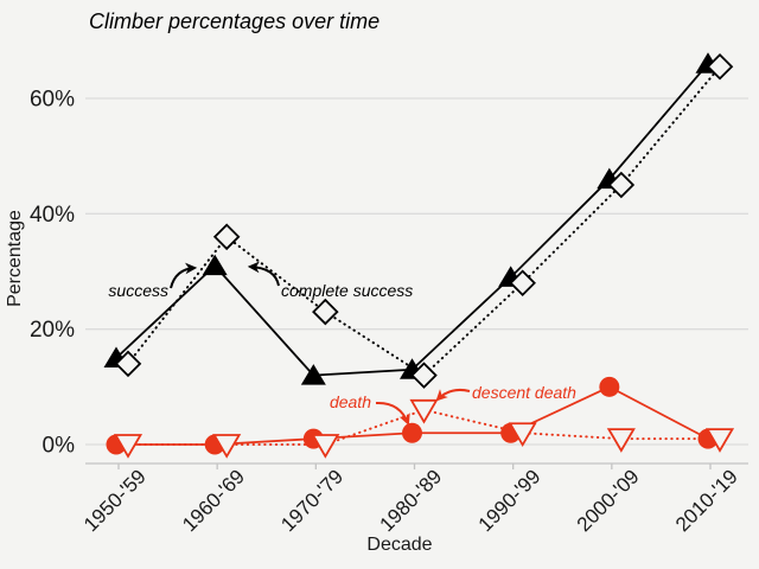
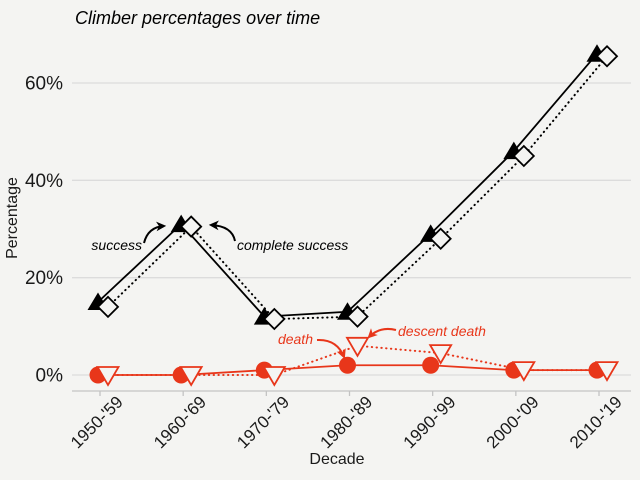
complete success/1960-'69: 36% -> 30%
complete success/1970-'79: 23% -> 12%
descent death/1990-'99: 2% -> 4%
death/2000-'09: 10% -> 1%
